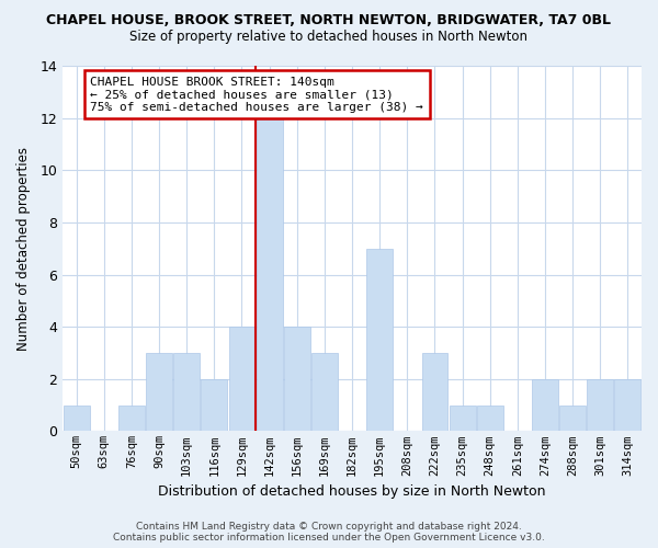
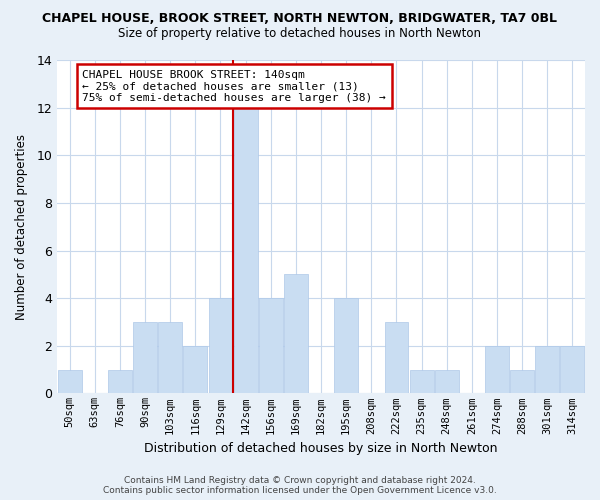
169sqm: 3 -> 5
195sqm: 7 -> 4
